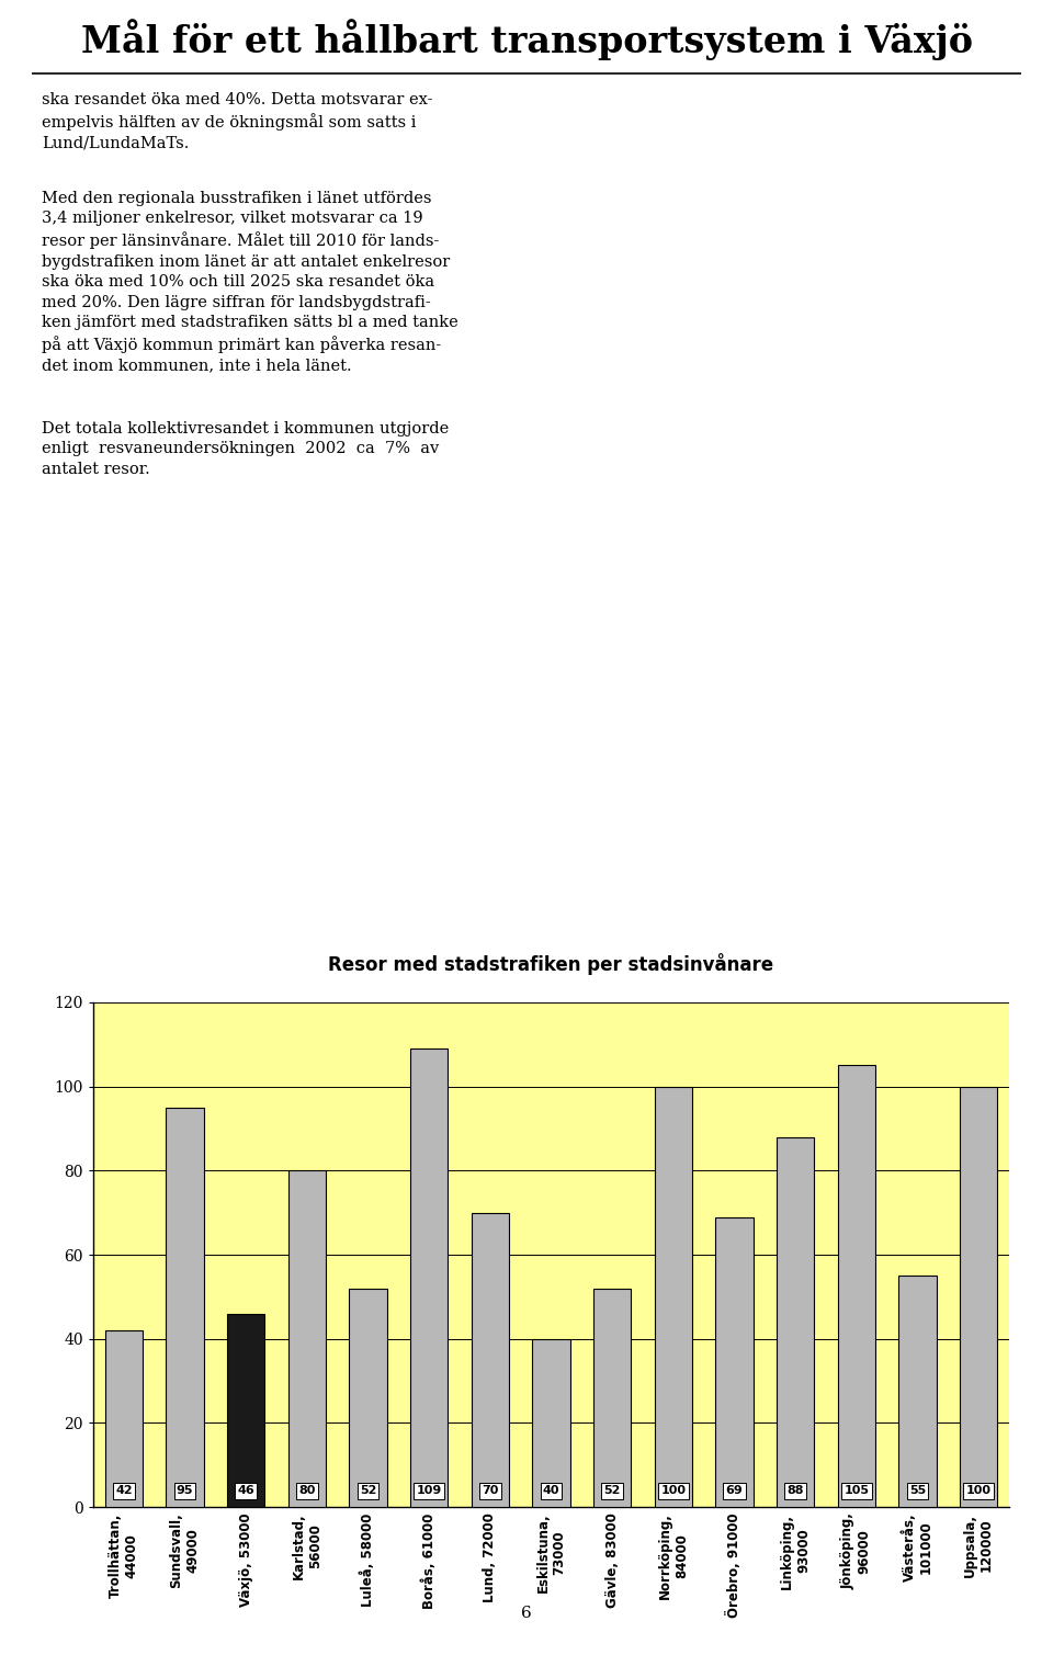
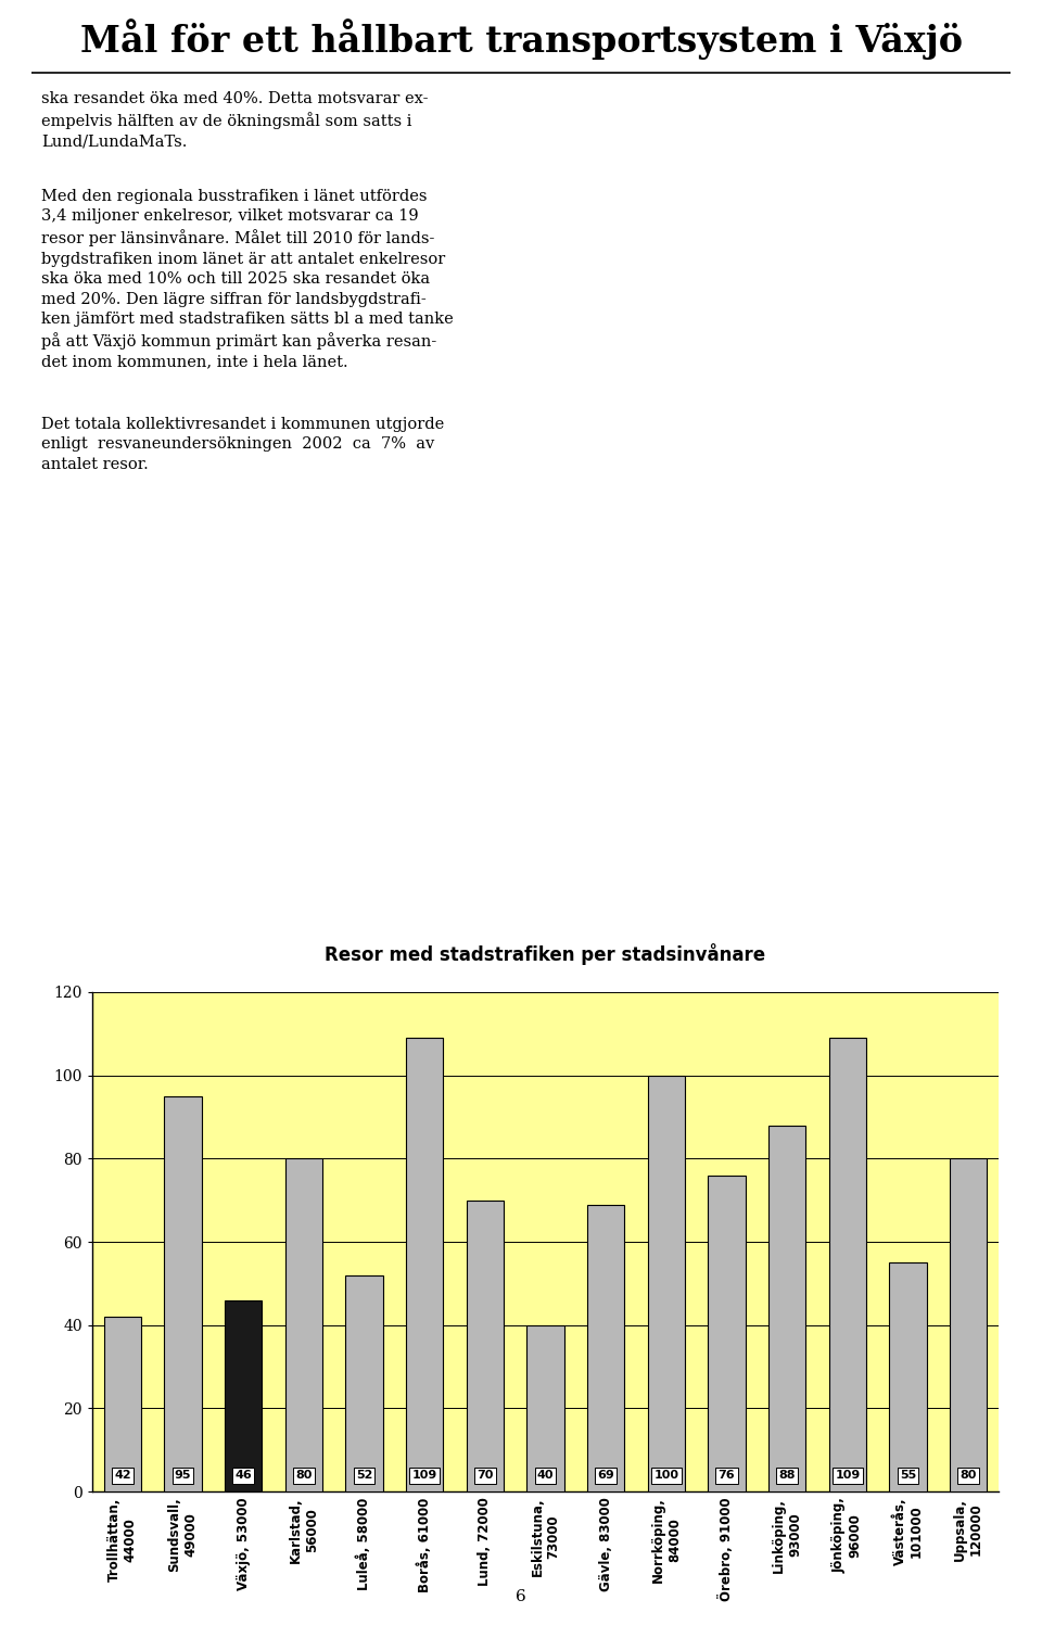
Gävle, 83000: 52 -> 69
Örebro, 91000: 69 -> 76
Jönköping, 96000: 105 -> 109
Uppsala, 120000: 100 -> 80
